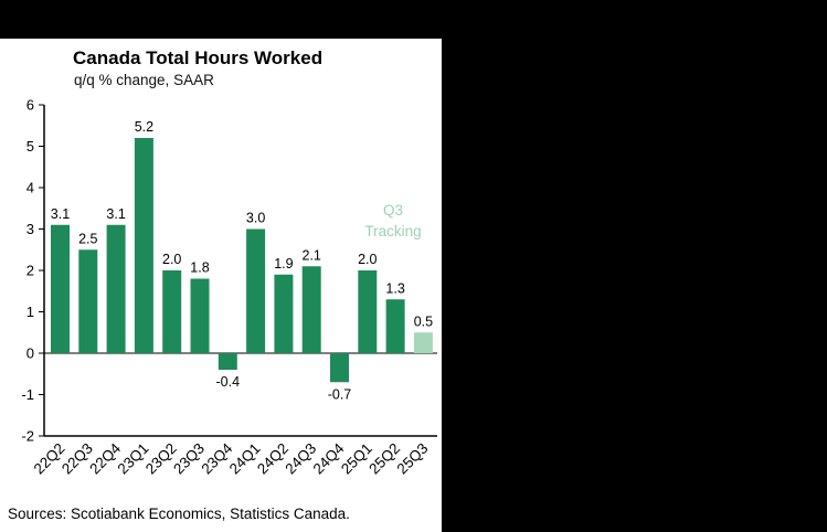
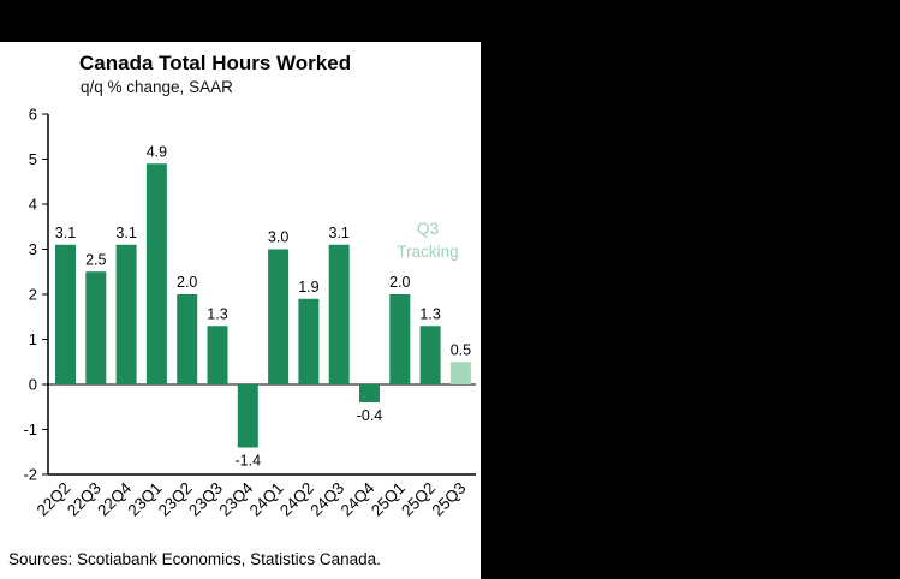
23Q1: 5.2 -> 4.9
23Q3: 1.8 -> 1.3
23Q4: -0.4 -> -1.4
24Q3: 2.1 -> 3.1
24Q4: -0.7 -> -0.4
